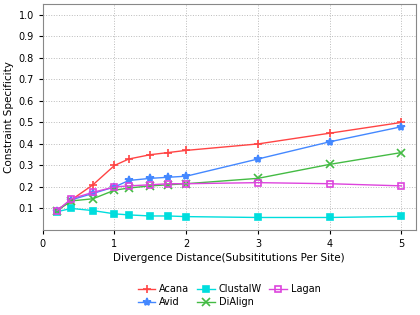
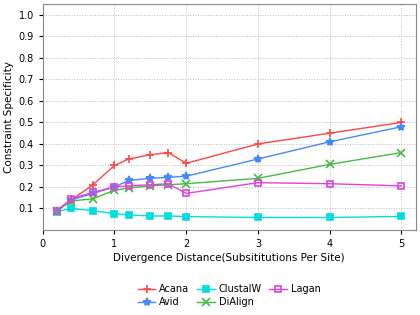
Acana/2: 0.37 -> 0.31
Lagan/2: 0.215 -> 0.170
